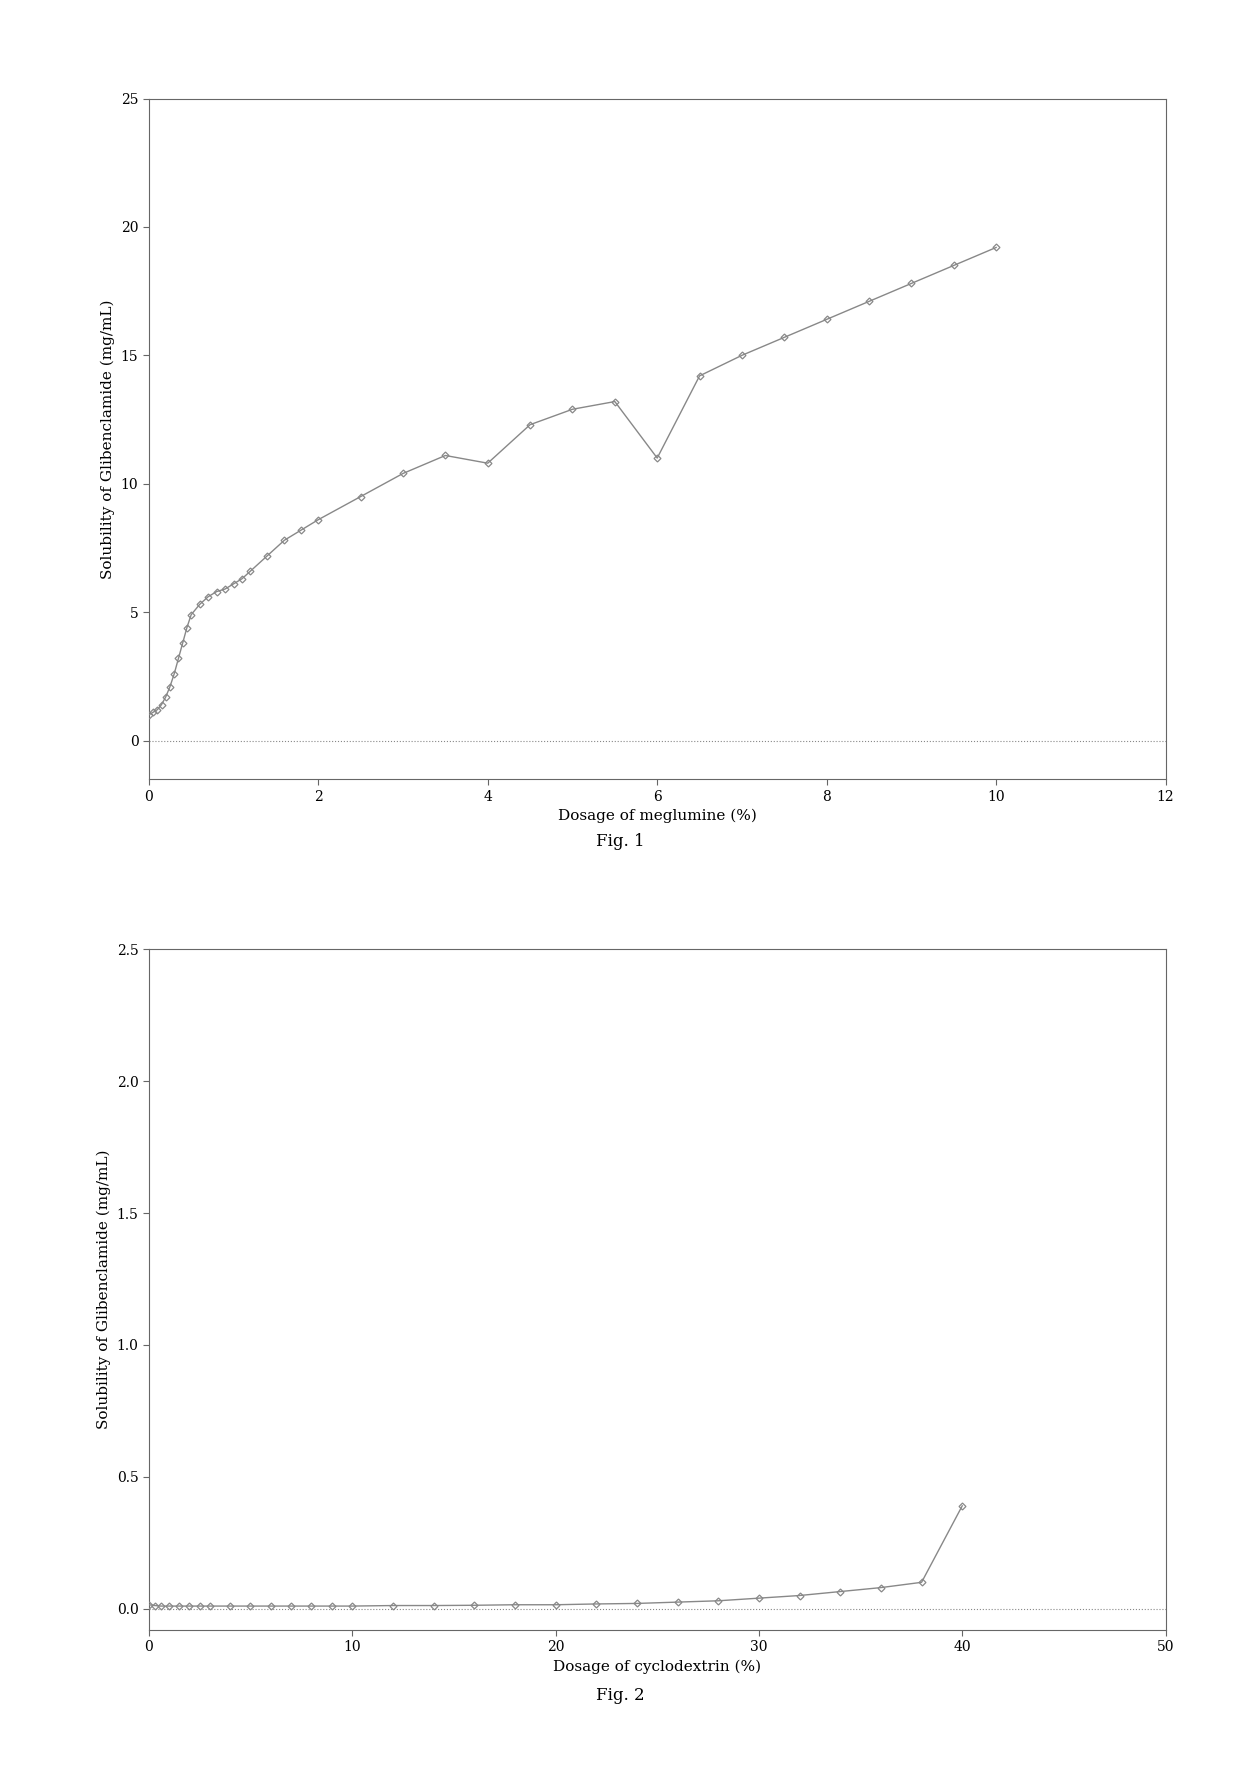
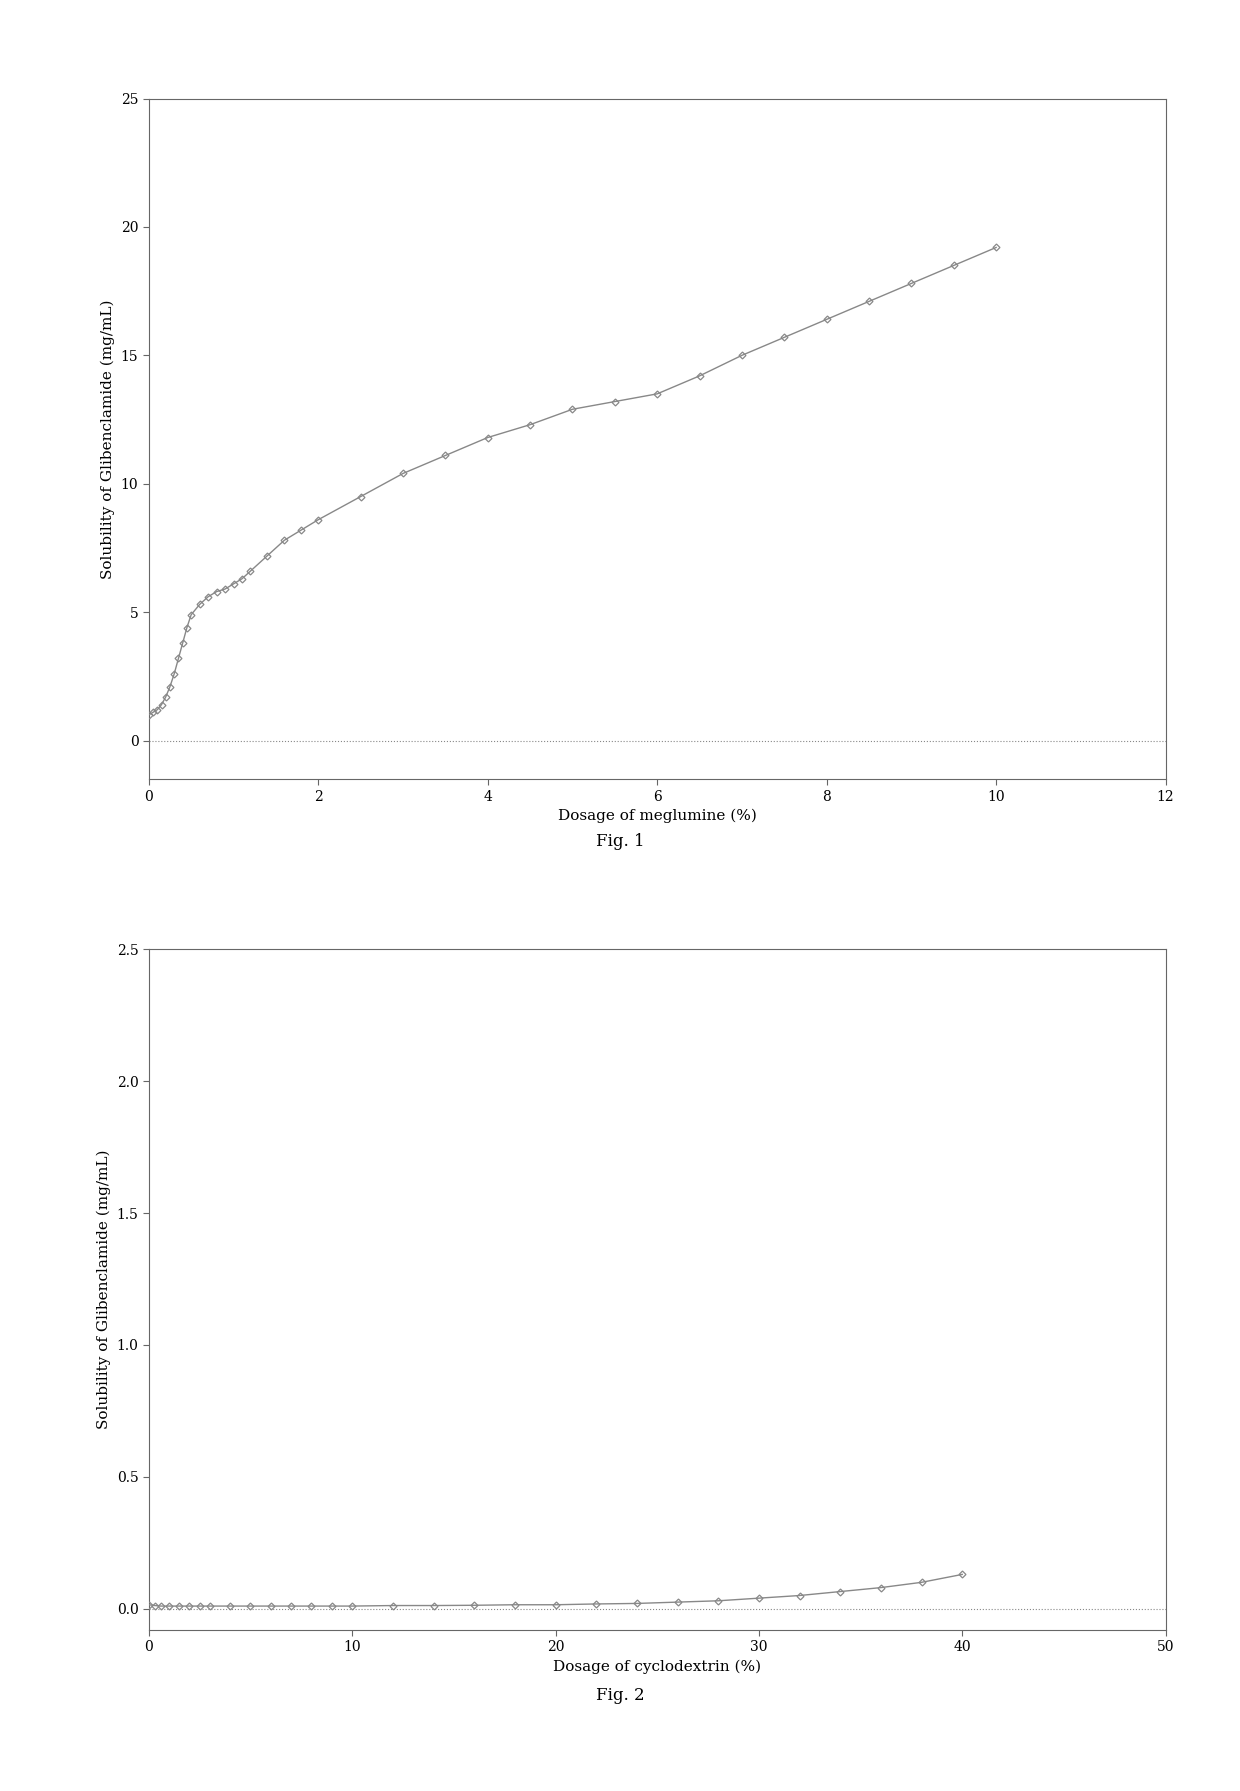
4: 10.8 -> 11.8
6: 11.0 -> 13.5
40: 0.390 -> 0.130
